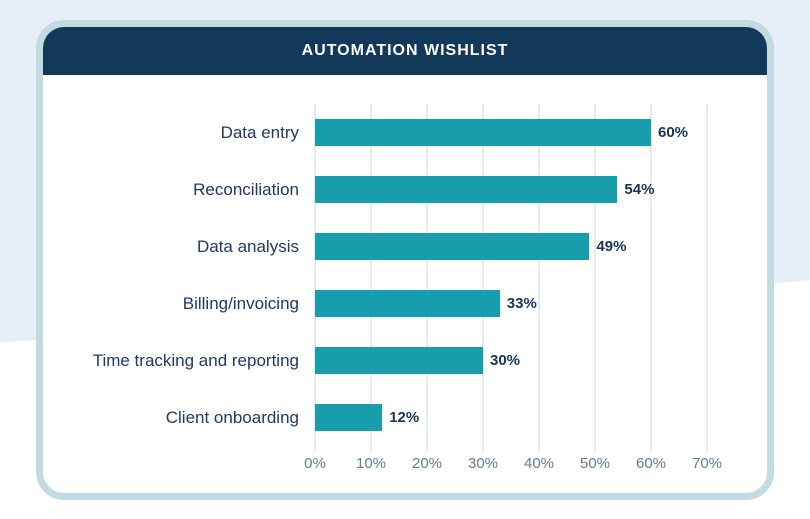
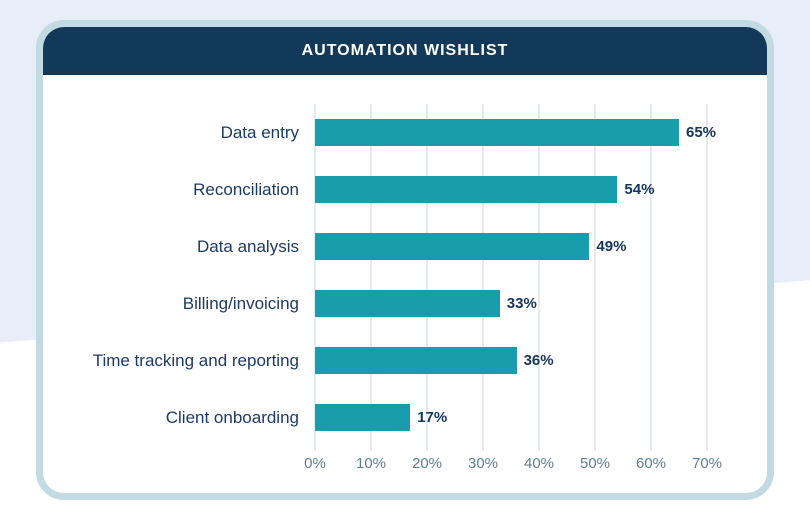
Data entry: 60% -> 65%
Time tracking and reporting: 30% -> 36%
Client onboarding: 12% -> 17%
